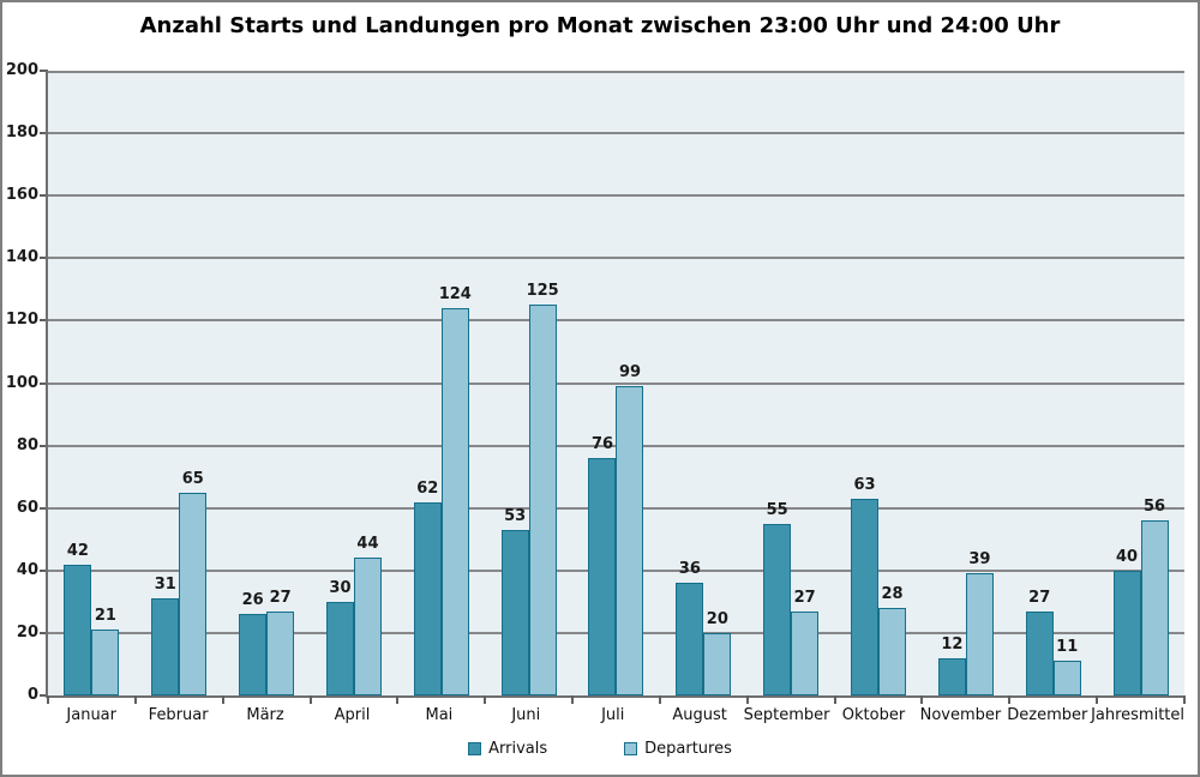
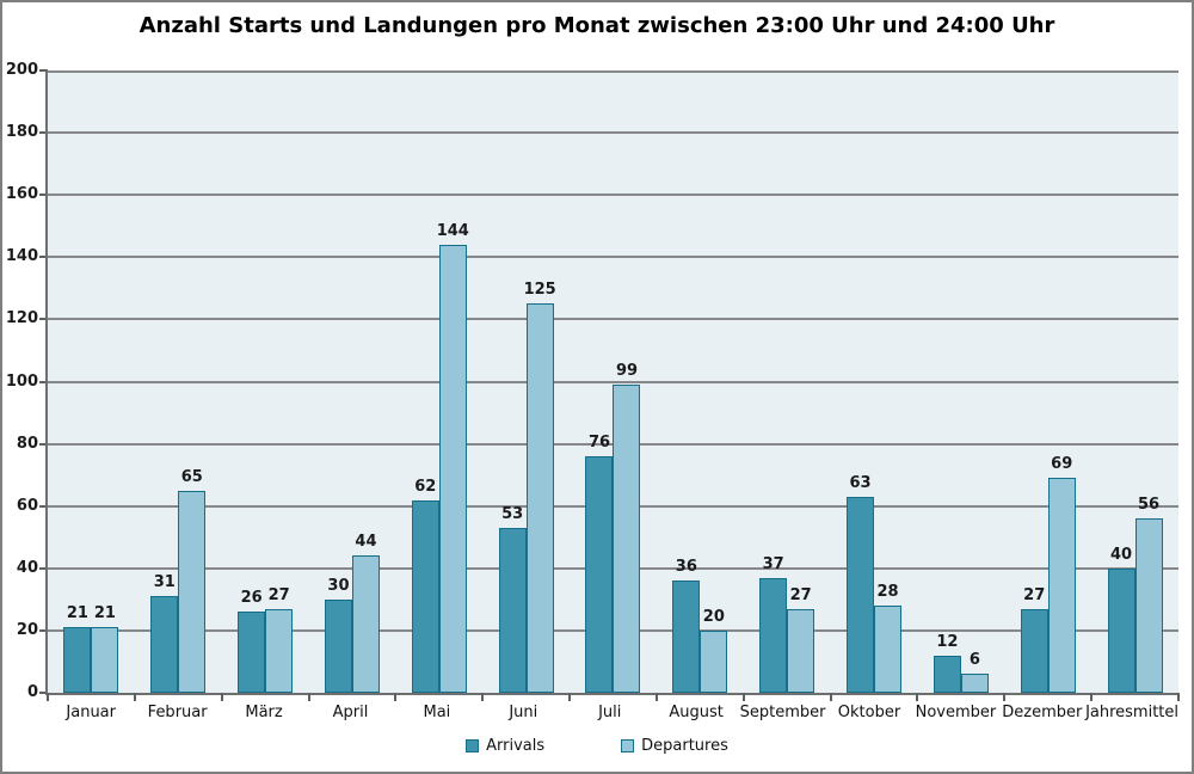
Arrivals/Januar: 42 -> 21
Departures/Mai: 124 -> 144
Arrivals/September: 55 -> 37
Departures/November: 39 -> 6
Departures/Dezember: 11 -> 69
